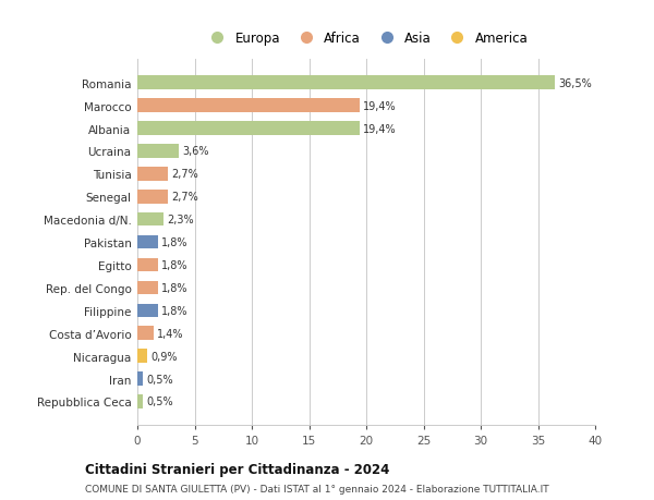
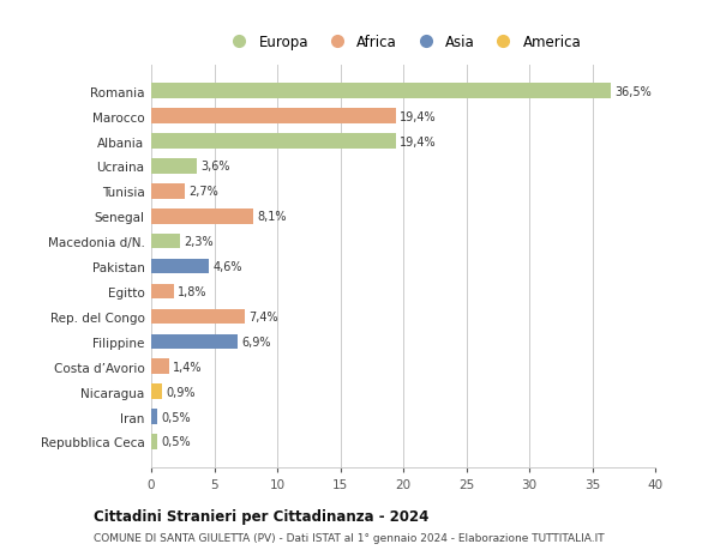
Senegal: 2,7% -> 8,1%
Pakistan: 1,8% -> 4,6%
Rep. del Congo: 1,8% -> 7,4%
Filippine: 1,8% -> 6,9%
